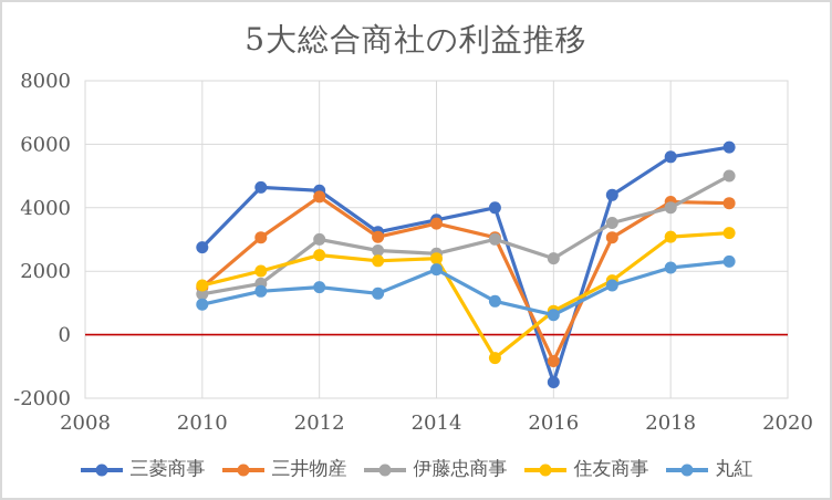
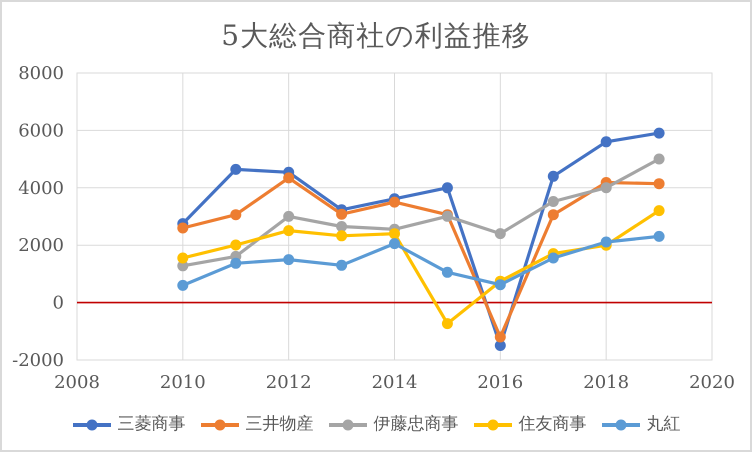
三井物産/2010: 1500 -> 2600
丸紅/2010: 1000 -> 600
三井物産/2016: -800 -> -1200
住友商事/2018: 3100 -> 2000
